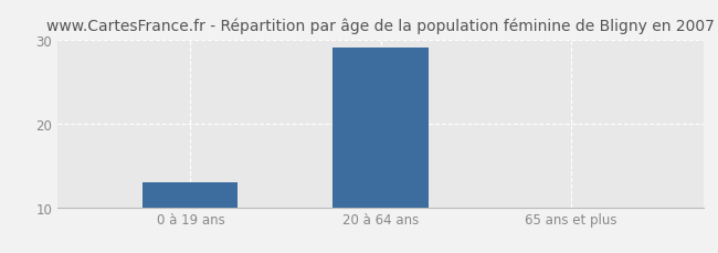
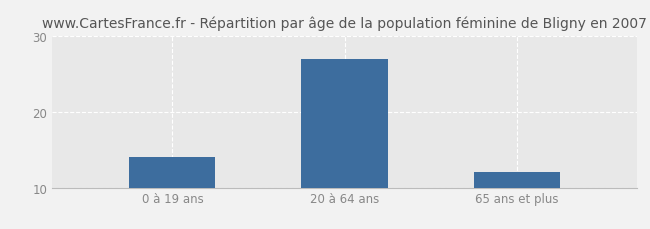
0 à 19 ans: 13 -> 14
20 à 64 ans: 29 -> 27
65 ans et plus: 10 -> 12
